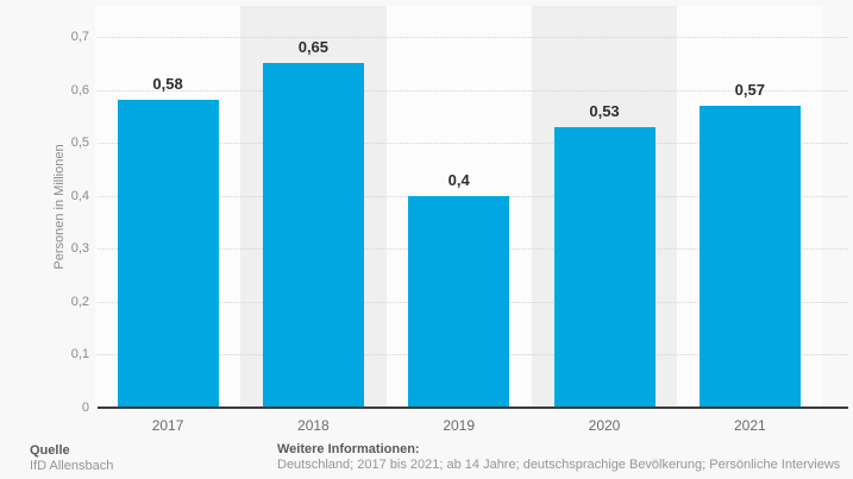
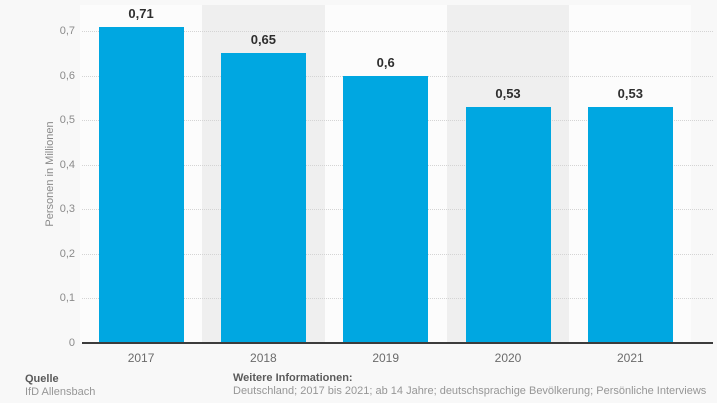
2017: 0,58 -> 0,71
2019: 0,4 -> 0,6
2021: 0,57 -> 0,53
